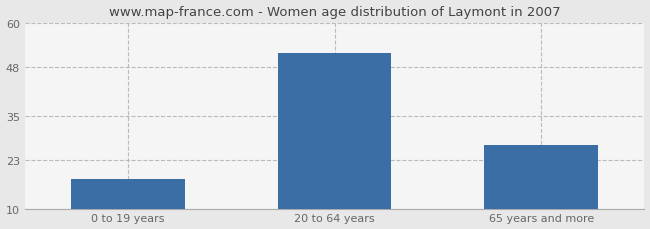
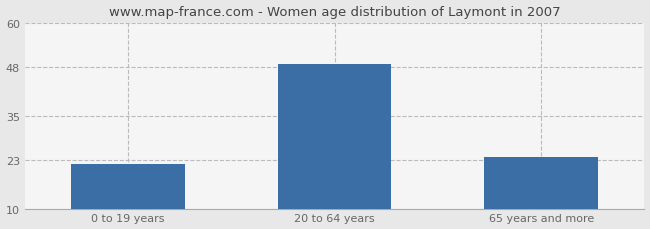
0 to 19 years: 18 -> 22
20 to 64 years: 52 -> 49
65 years and more: 27 -> 24
